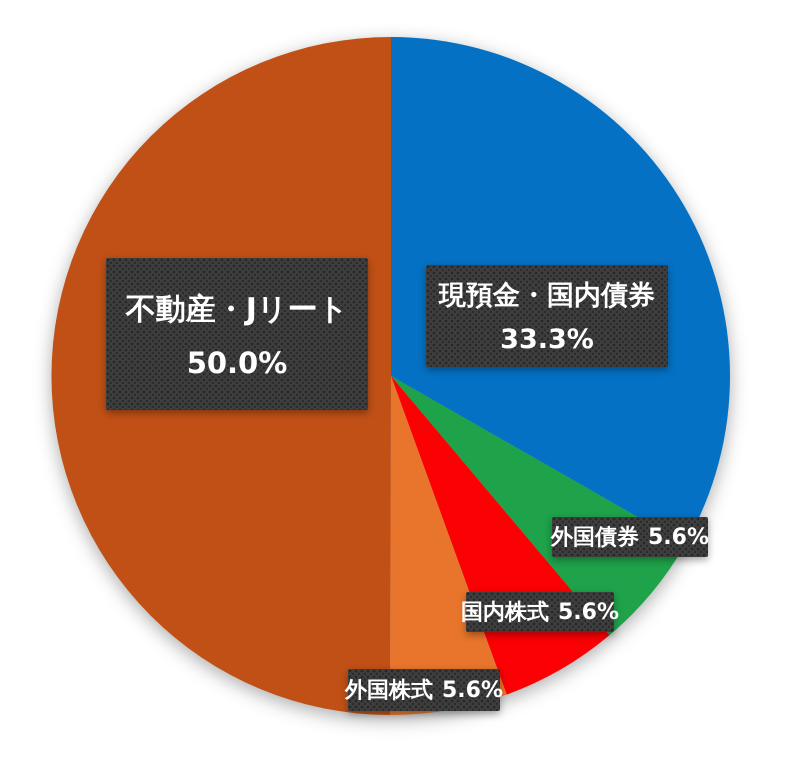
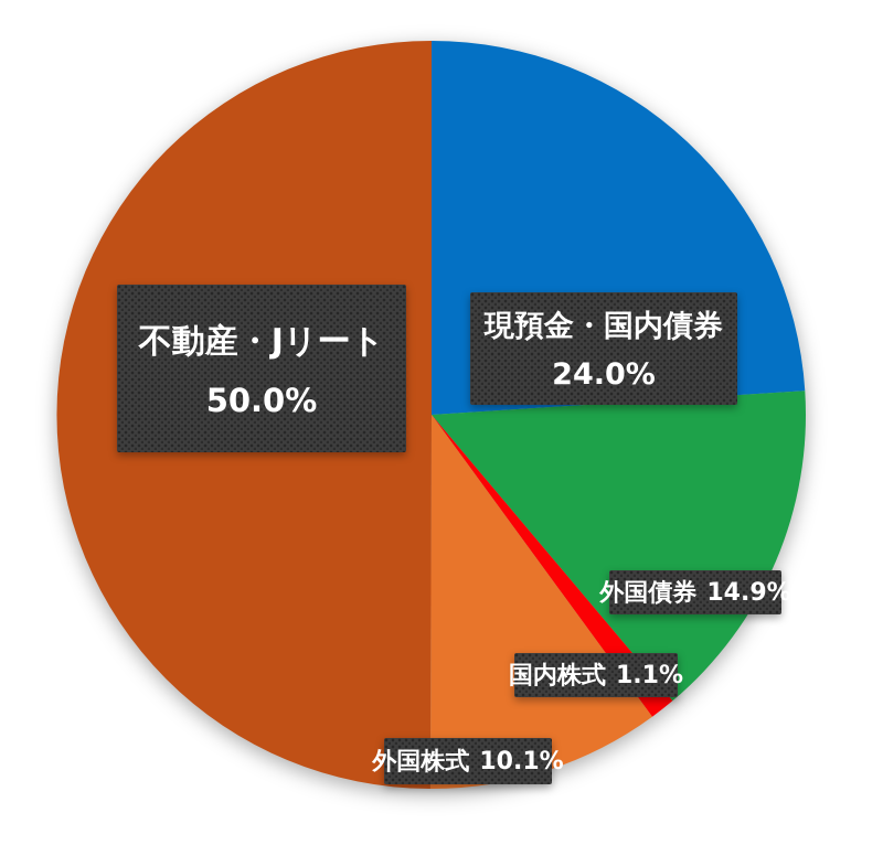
現預金・国内債券: 33.3% -> 24.0%
外国債券: 5.6% -> 14.9%
国内株式: 5.6% -> 1.1%
外国株式: 5.6% -> 10.1%
